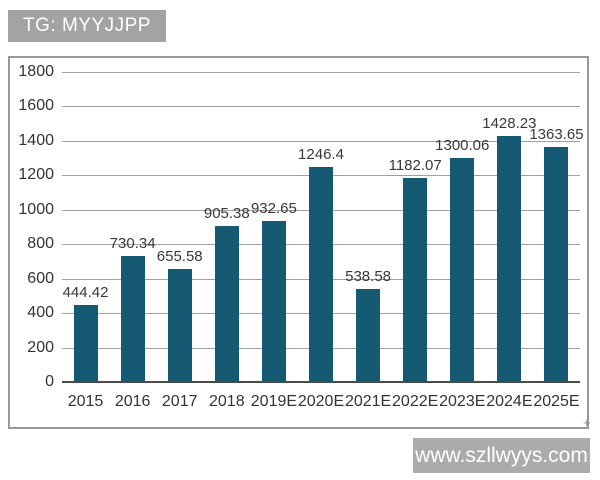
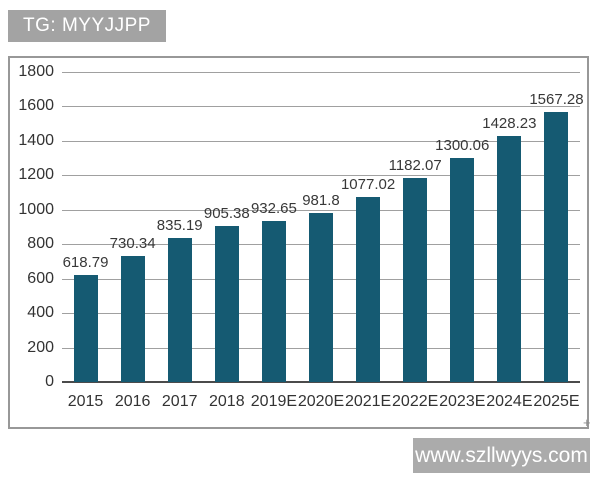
2015: 444.42 -> 618.79
2017: 655.58 -> 835.19
2020E: 1246.4 -> 981.8
2021E: 538.58 -> 1077.02
2025E: 1363.65 -> 1567.28
